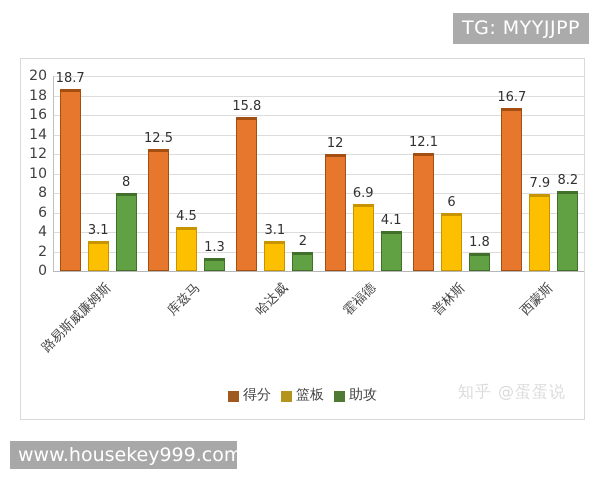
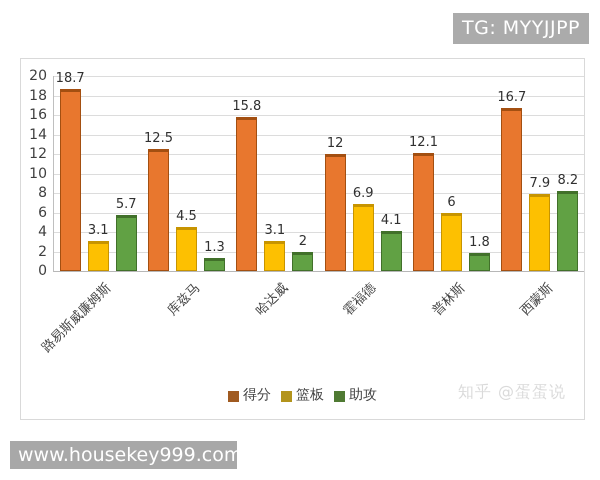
助攻/路易斯威廉姆斯: 8 -> 5.7
